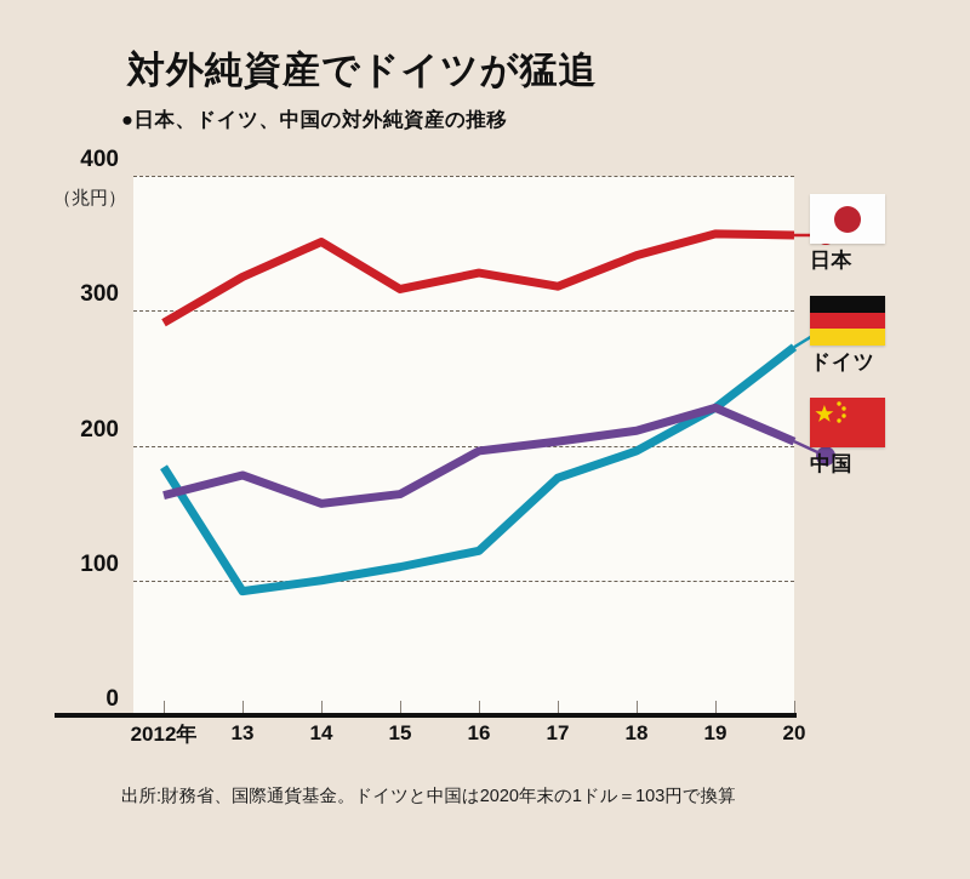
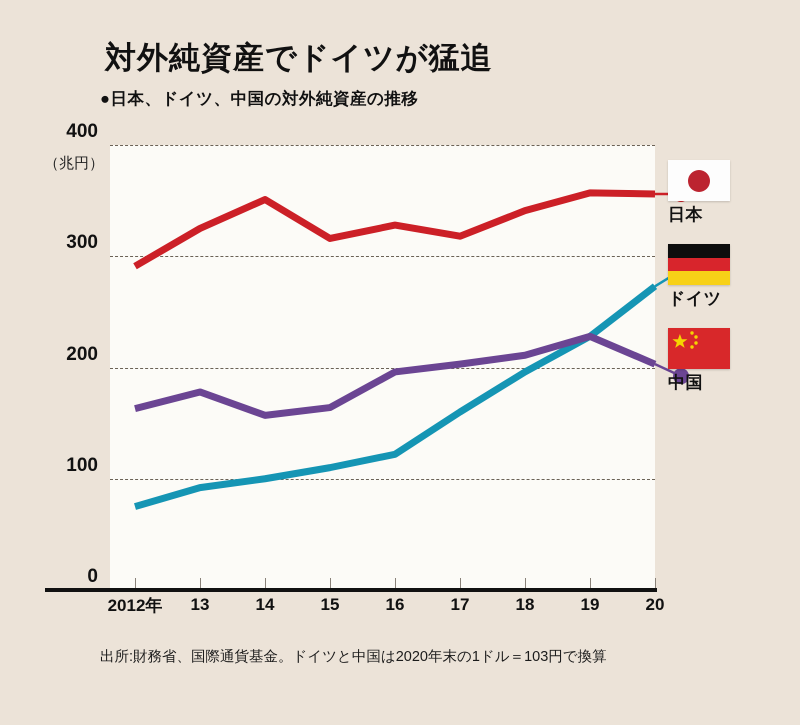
ドイツ/2012年: 184 -> 75
ドイツ/17: 176 -> 160
